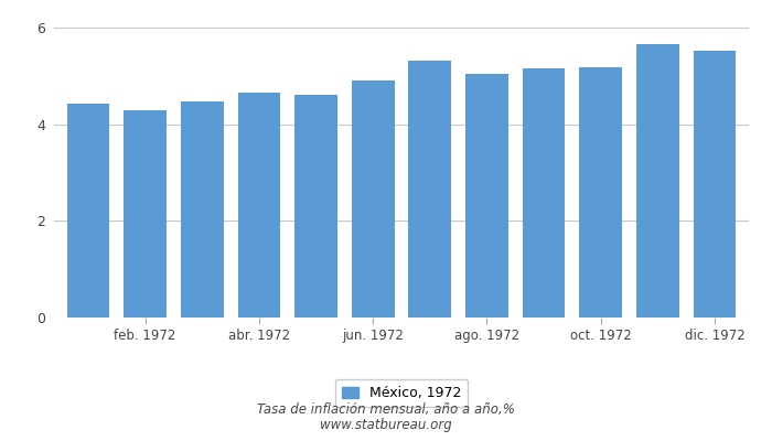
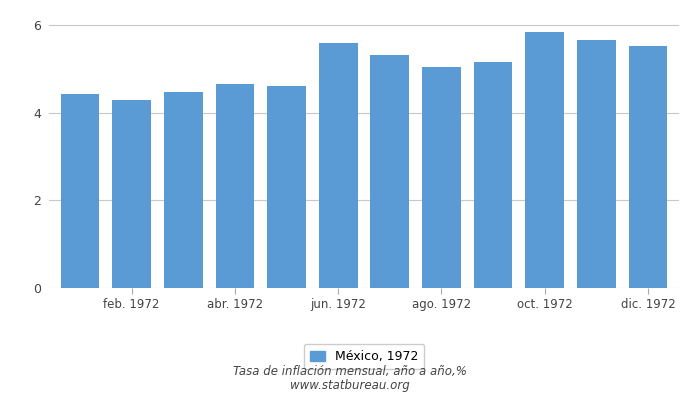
jun. 1972: 4.90 -> 5.60
oct. 1972: 5.18 -> 5.85
